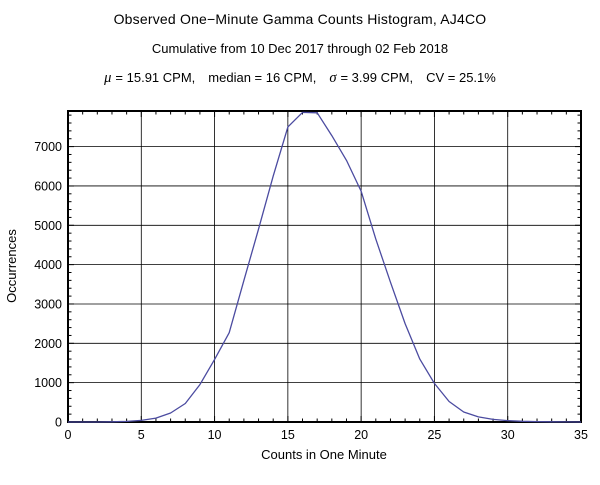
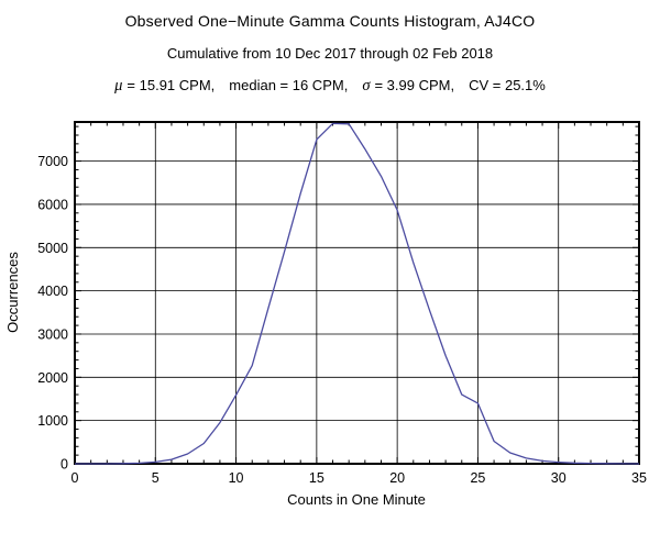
25: 1000 -> 1400
